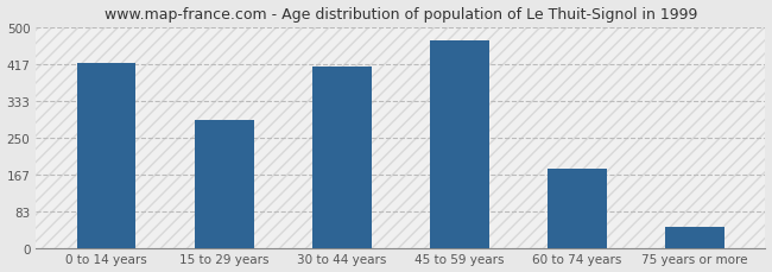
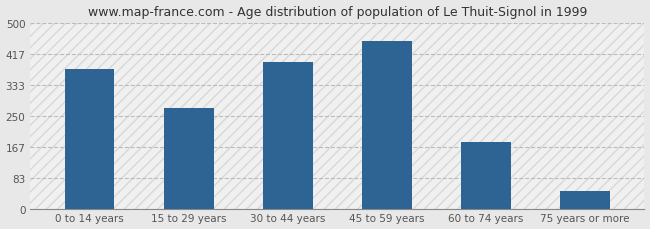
0 to 14 years: 420 -> 375
15 to 29 years: 290 -> 272
30 to 44 years: 410 -> 395
45 to 59 years: 470 -> 452
